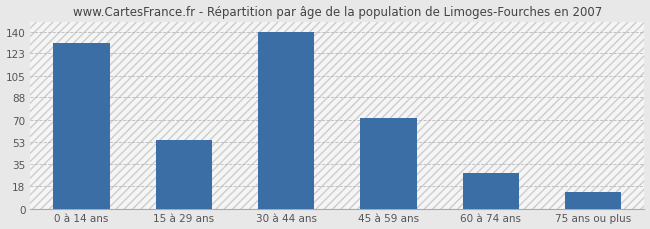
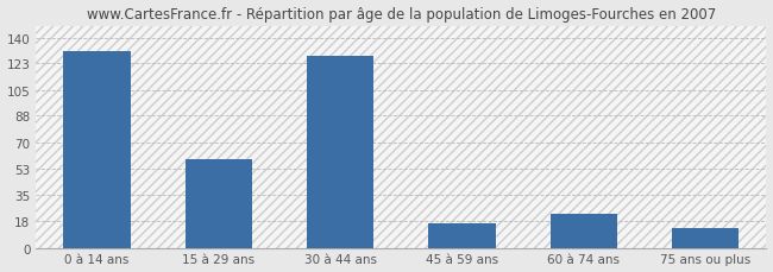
15 à 29 ans: 54 -> 59
30 à 44 ans: 140 -> 128
45 à 59 ans: 72 -> 16
60 à 74 ans: 28 -> 23
